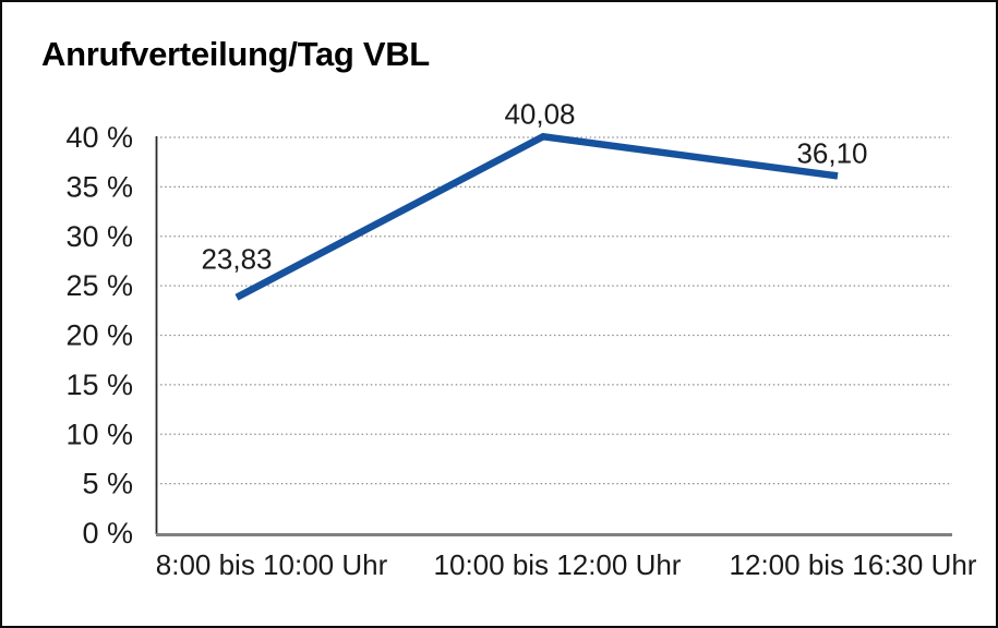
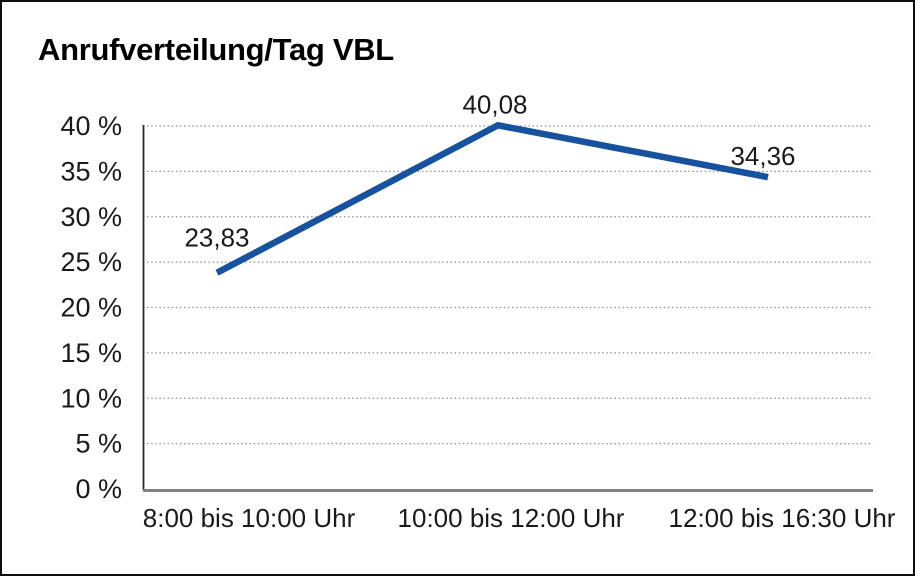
12:00 bis 16:30 Uhr: 36,10 -> 34,36
